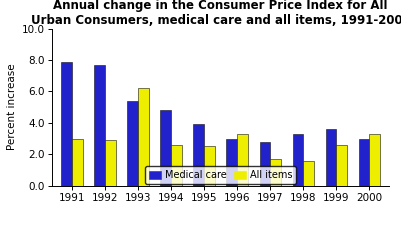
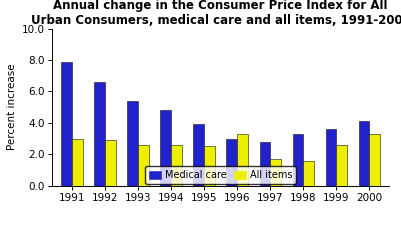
Medical care/1992: 7.7 -> 6.6
All items/1993: 6.2 -> 2.6
Medical care/2000: 3.0 -> 4.1
